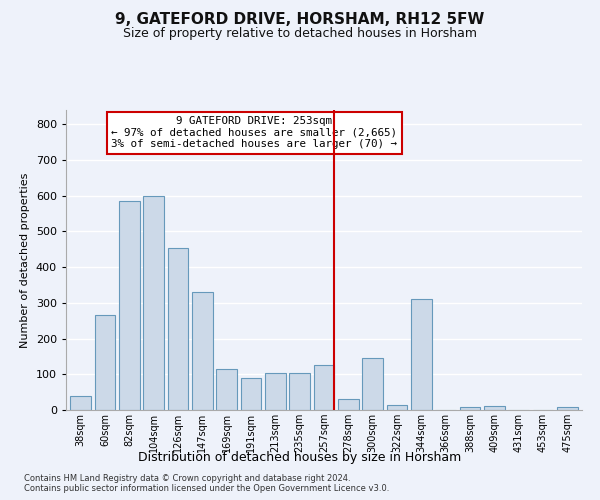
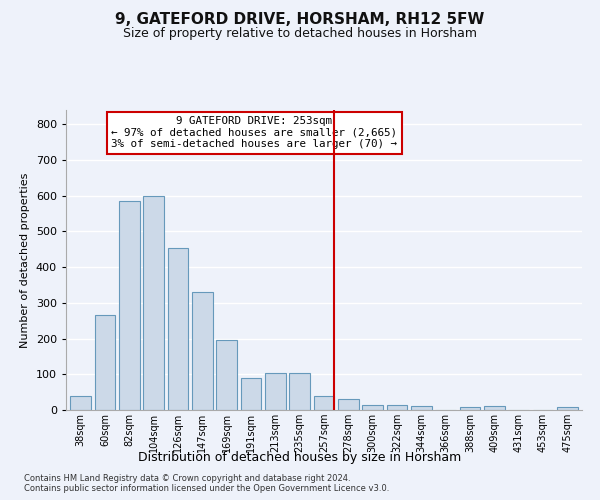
169sqm: 115 -> 195
257sqm: 125 -> 40
300sqm: 145 -> 15
344sqm: 310 -> 10
